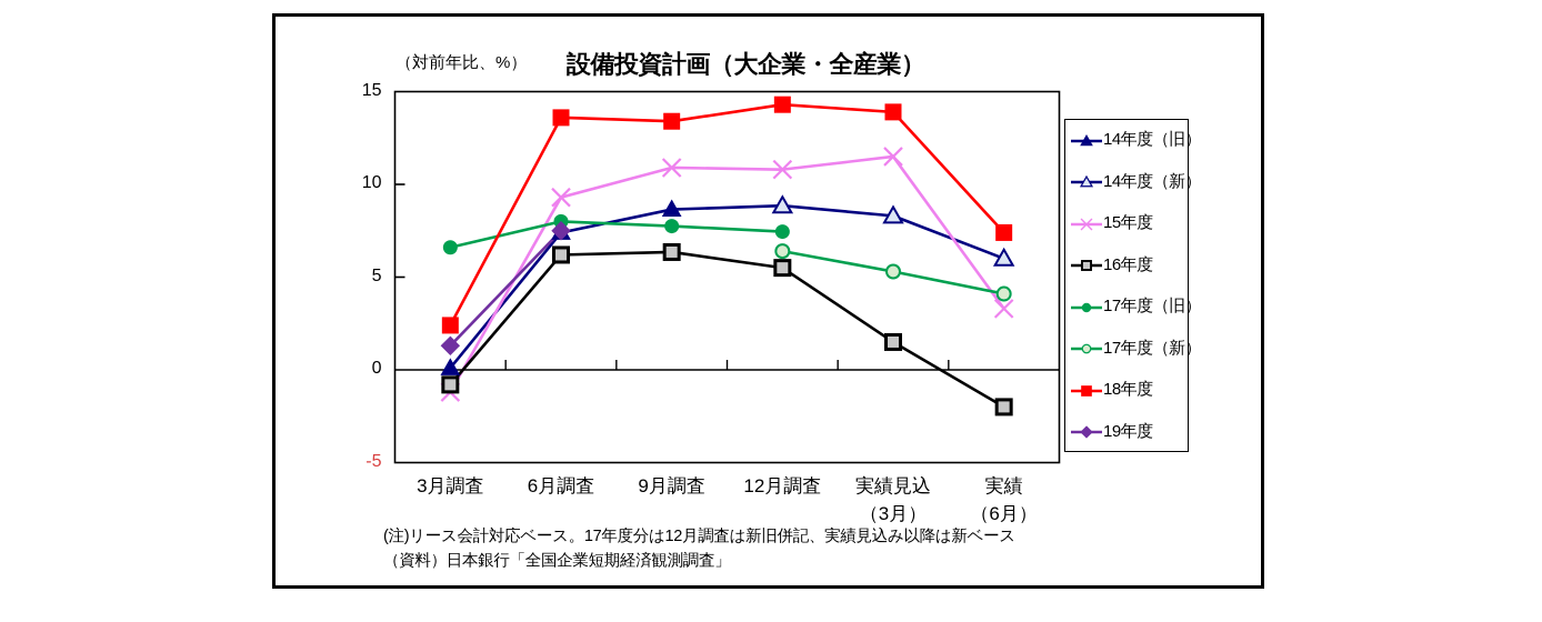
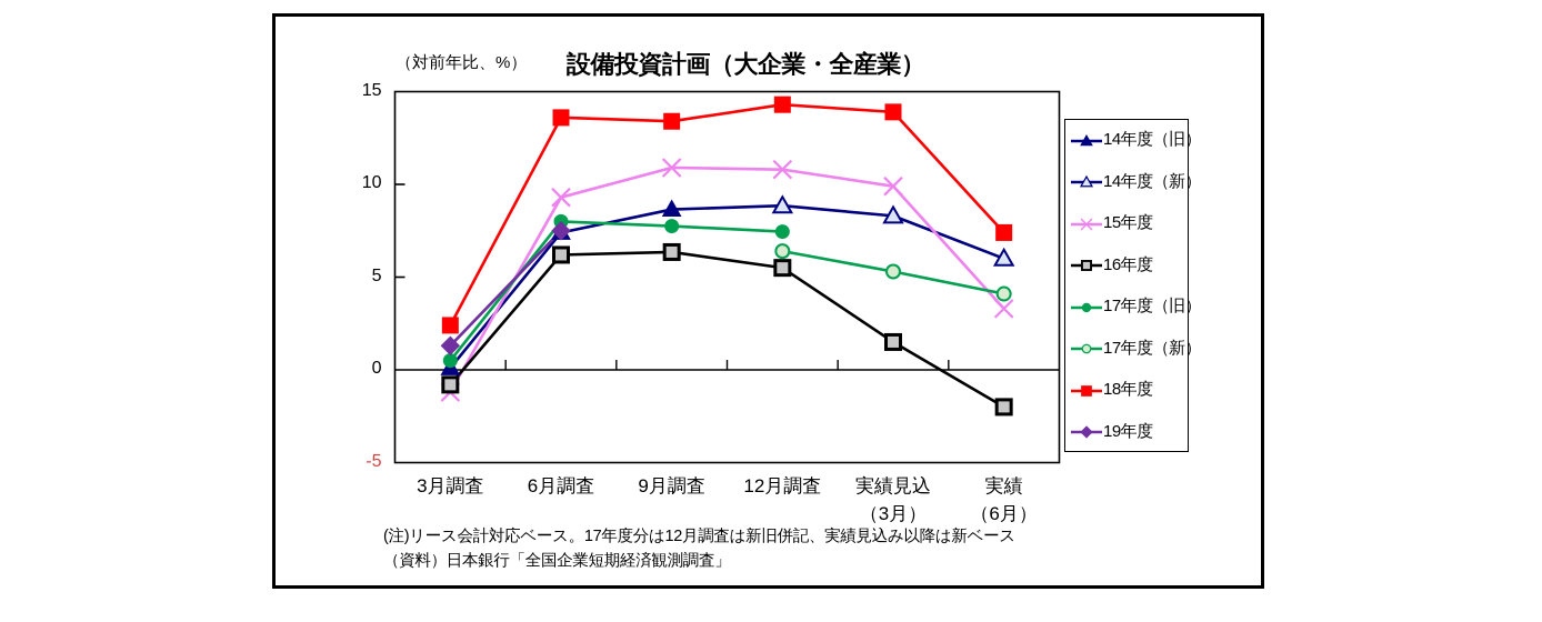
17年度（旧）/3月調査: 6.6 -> 0.5
15年度/実績見込（3月）: 11.5 -> 9.9
